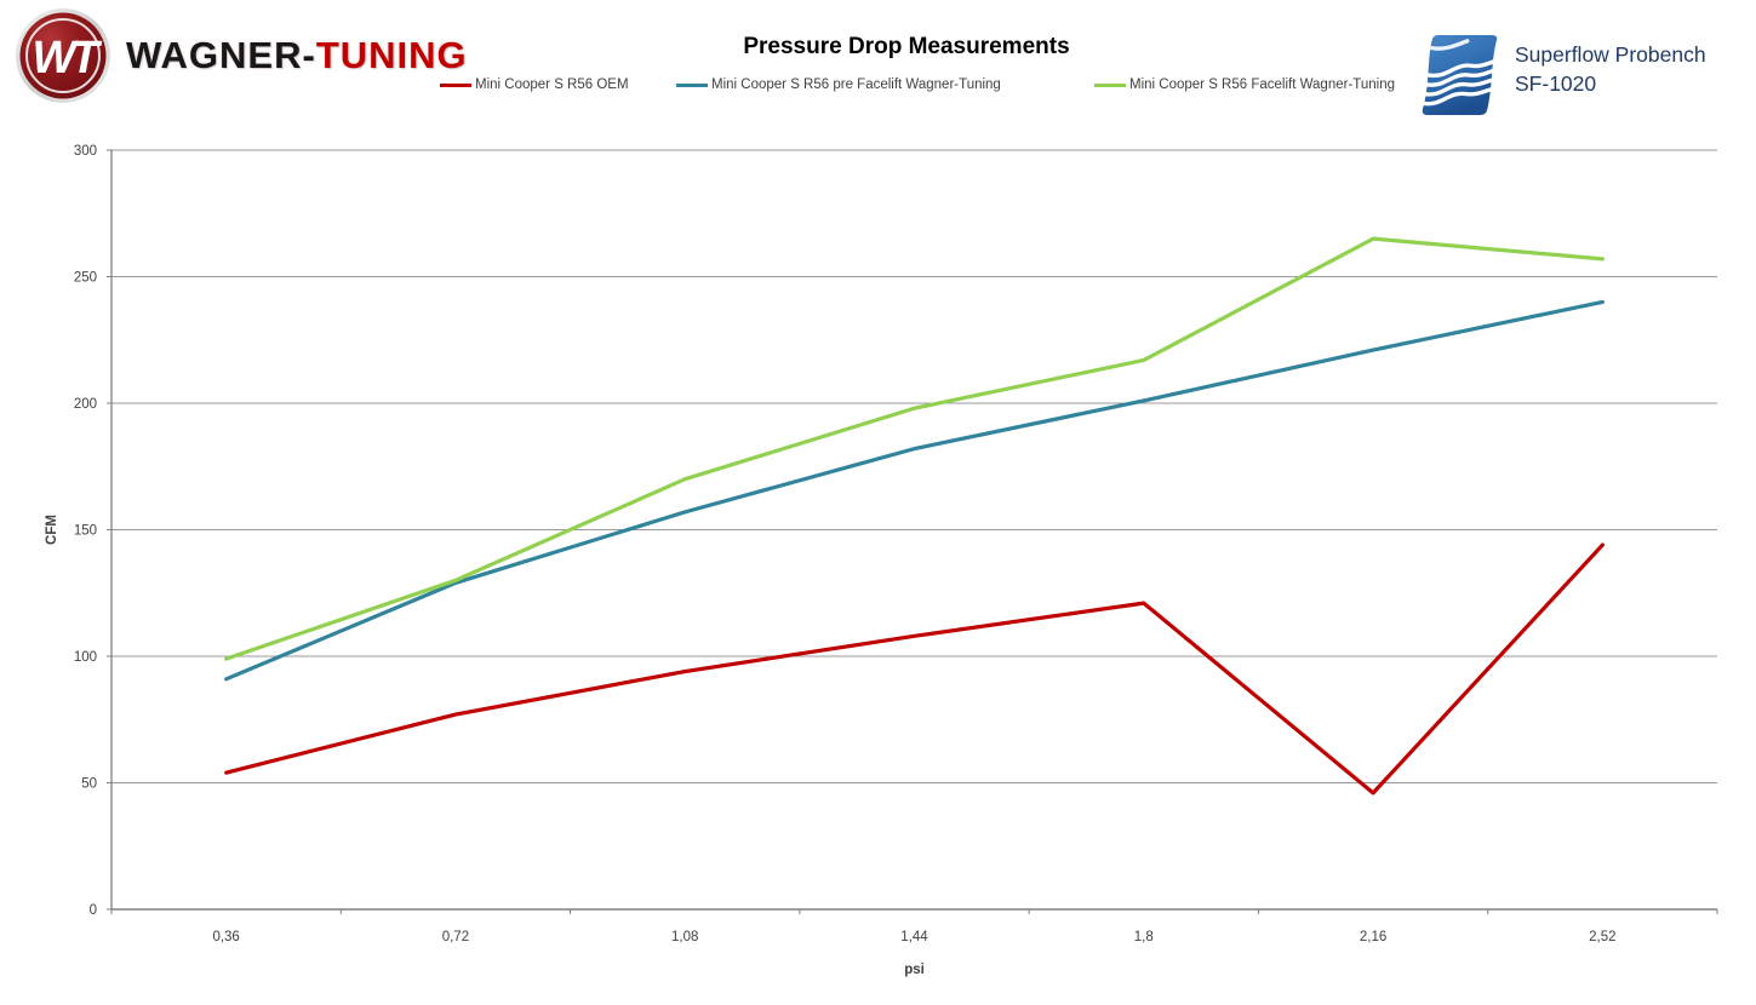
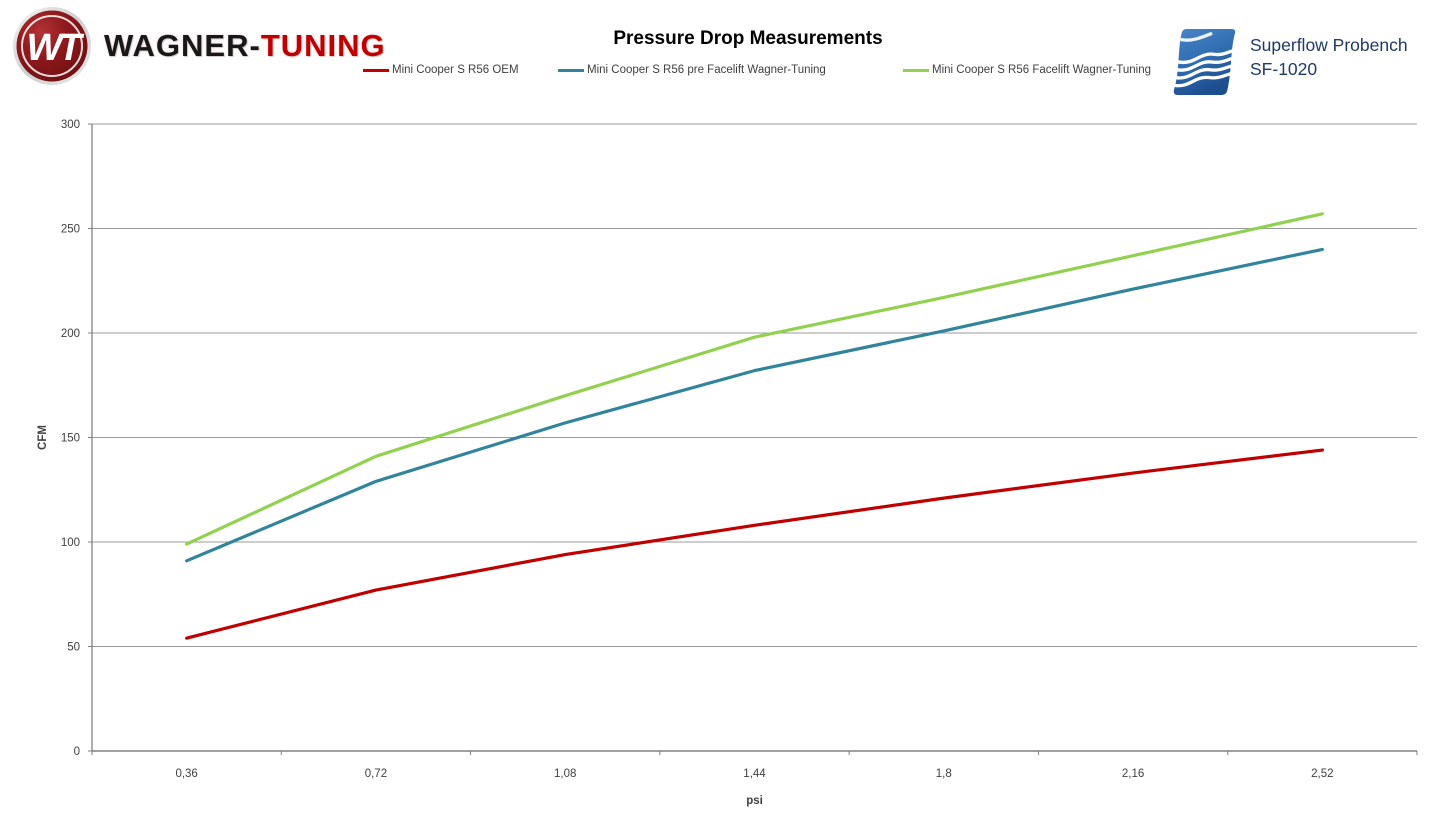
Mini Cooper S R56 Facelift Wagner-Tuning/0,72: 130 -> 141
Mini Cooper S R56 OEM/2,16: 46 -> 133
Mini Cooper S R56 Facelift Wagner-Tuning/2,16: 265 -> 237
